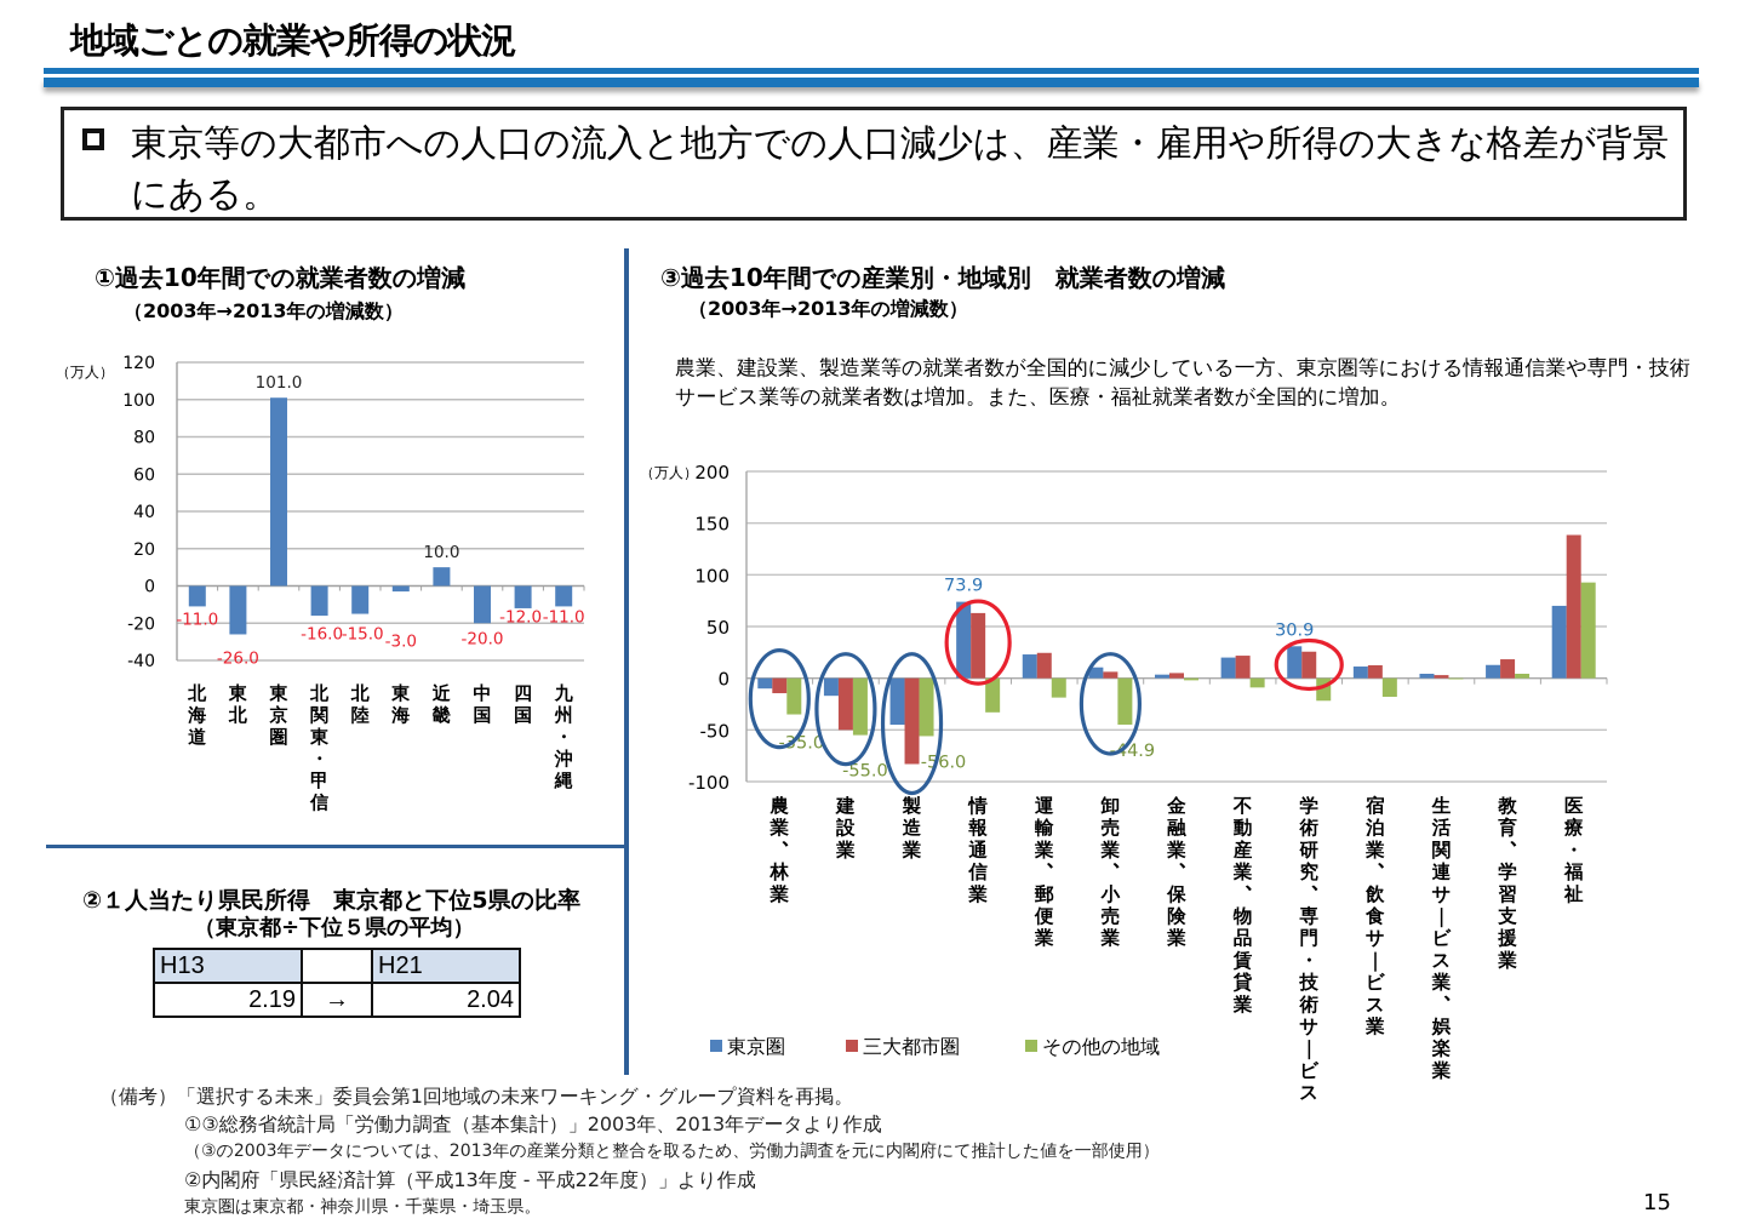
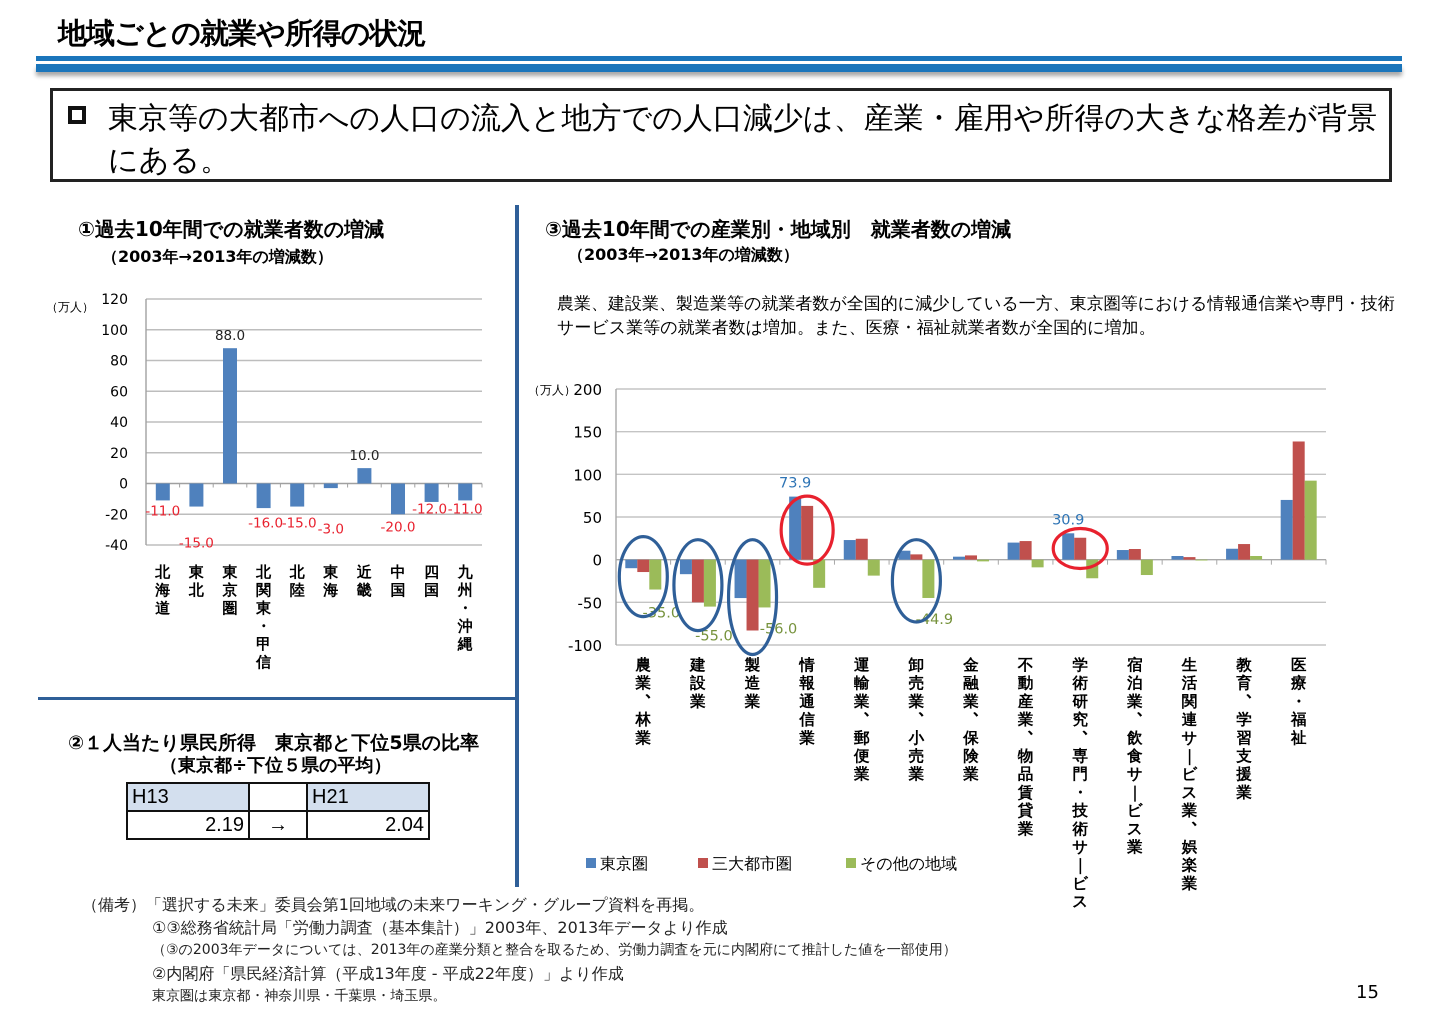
①過去10年間での就業者数の増減/東北: -26.0 -> -15.0
①過去10年間での就業者数の増減/東京圏: 101.0 -> 88.0
